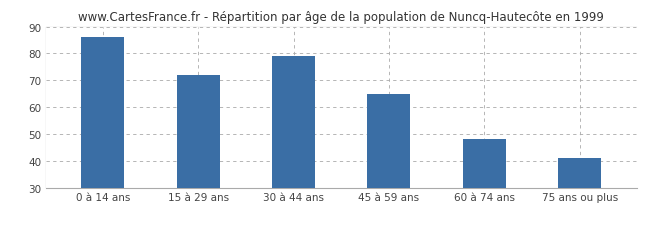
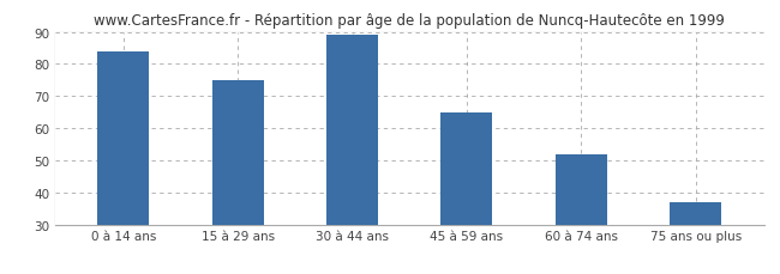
0 à 14 ans: 86 -> 84
15 à 29 ans: 72 -> 75
30 à 44 ans: 79 -> 89
60 à 74 ans: 48 -> 52
75 ans ou plus: 41 -> 37
